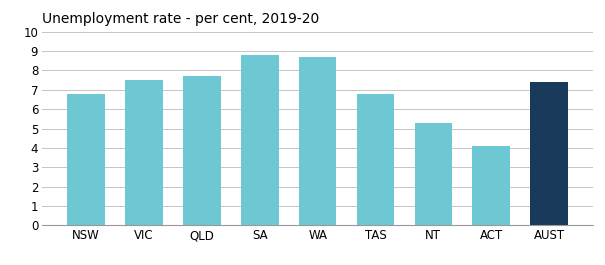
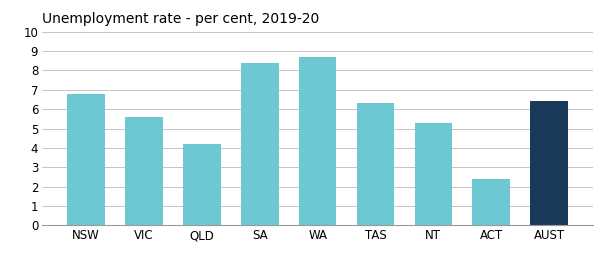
VIC: 7.5 -> 5.6
QLD: 7.7 -> 4.2
SA: 8.8 -> 8.4
TAS: 6.8 -> 6.3
ACT: 4.1 -> 2.4
AUST: 7.4 -> 6.4
